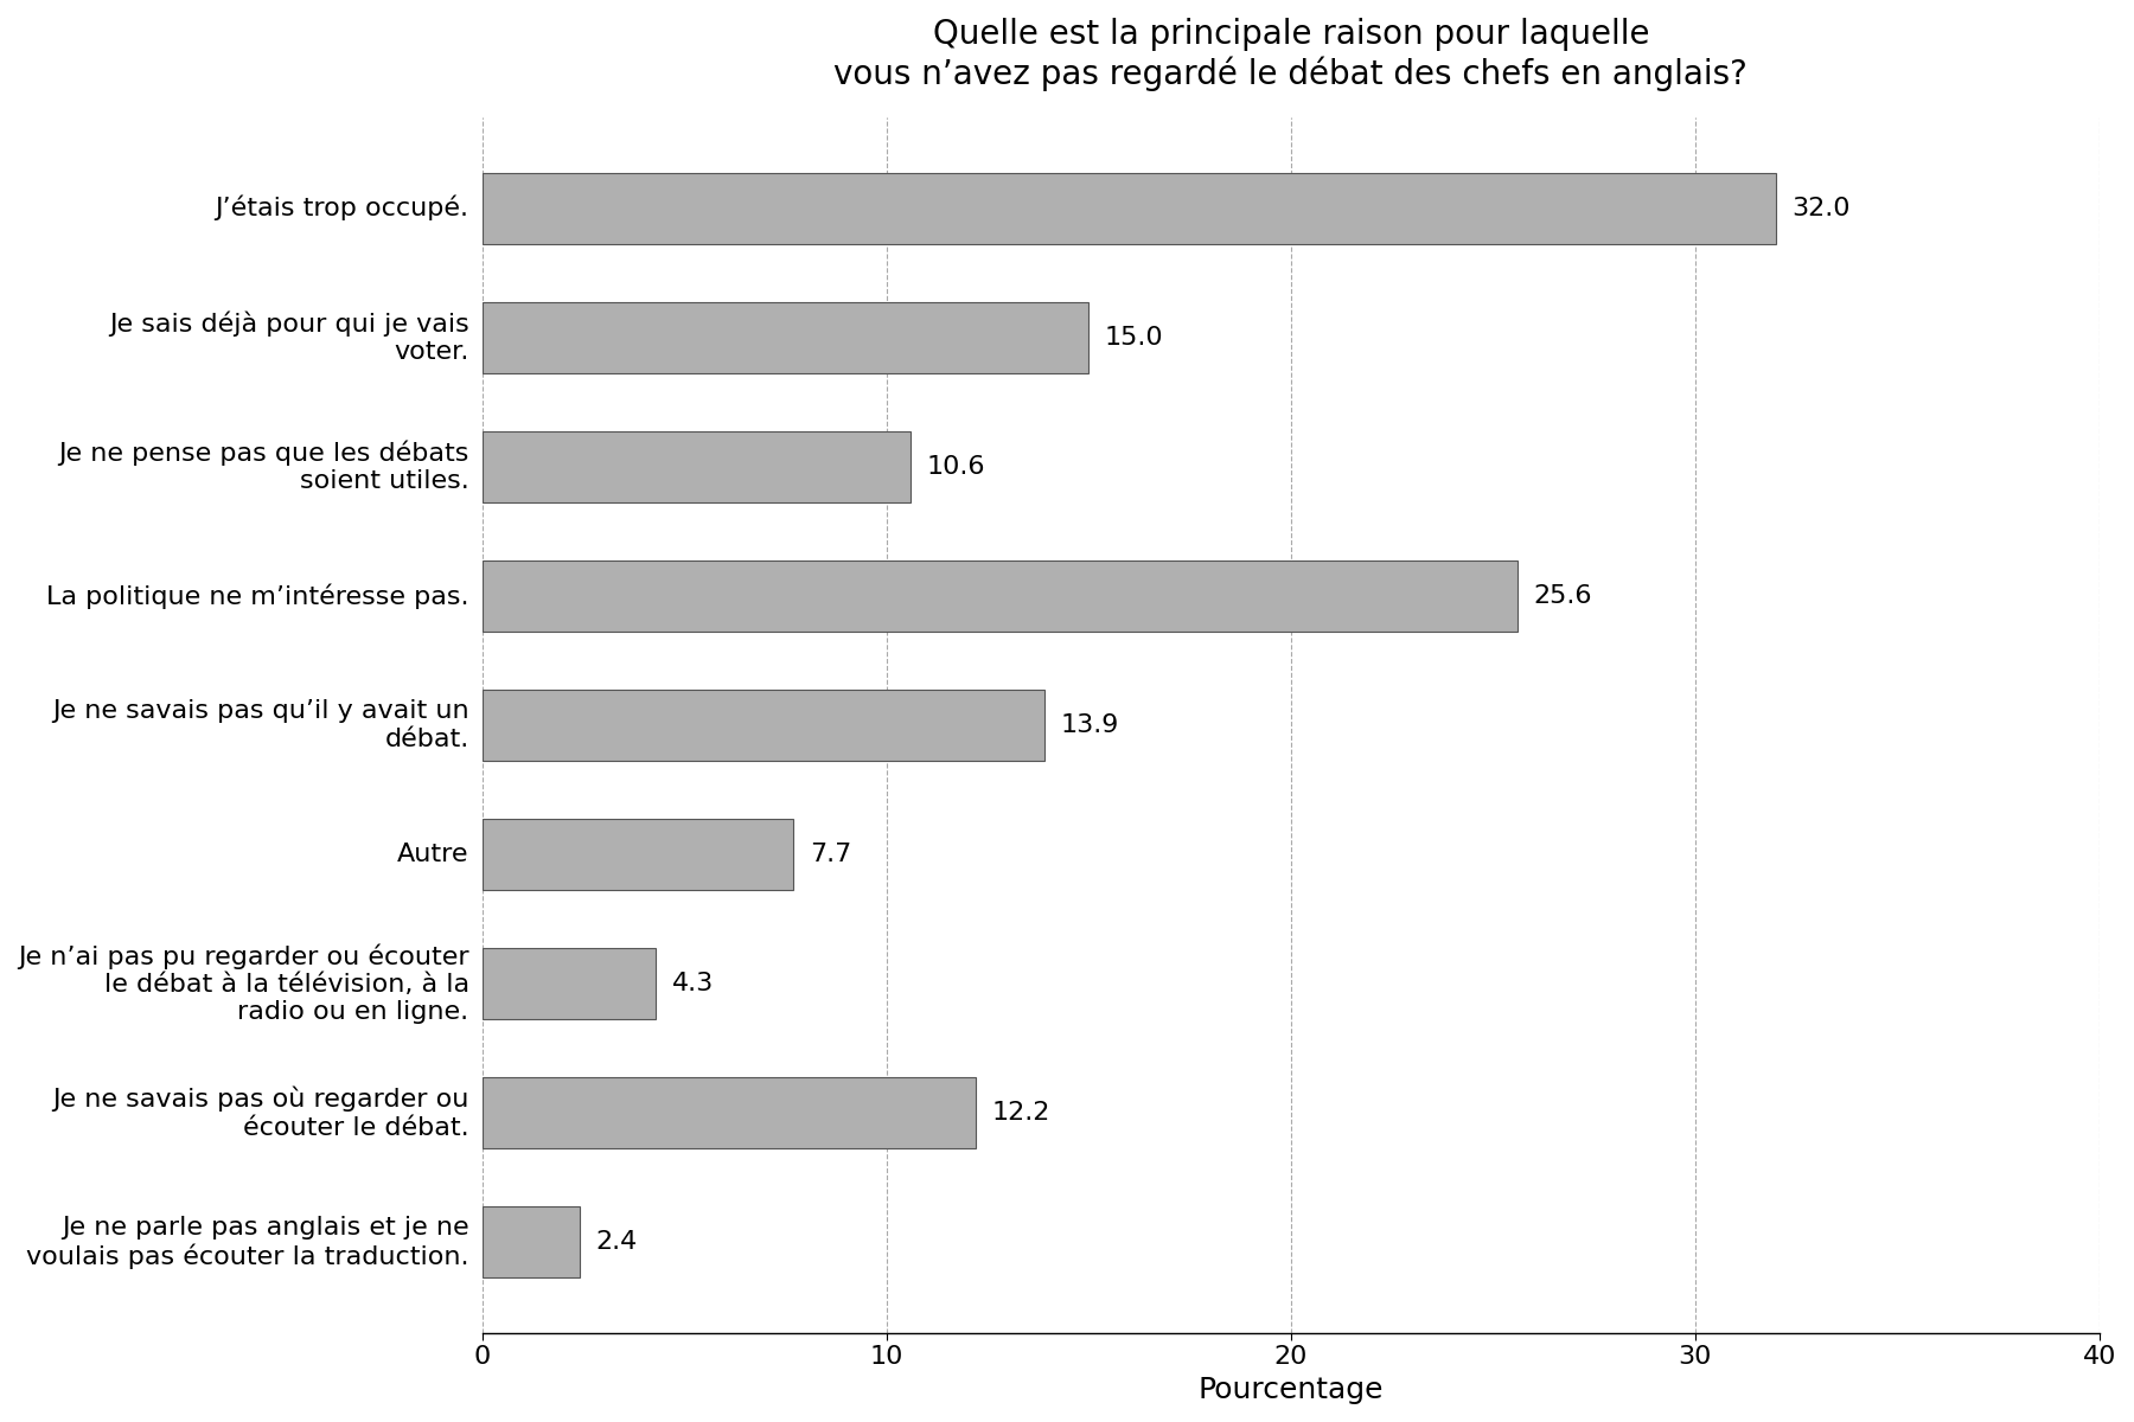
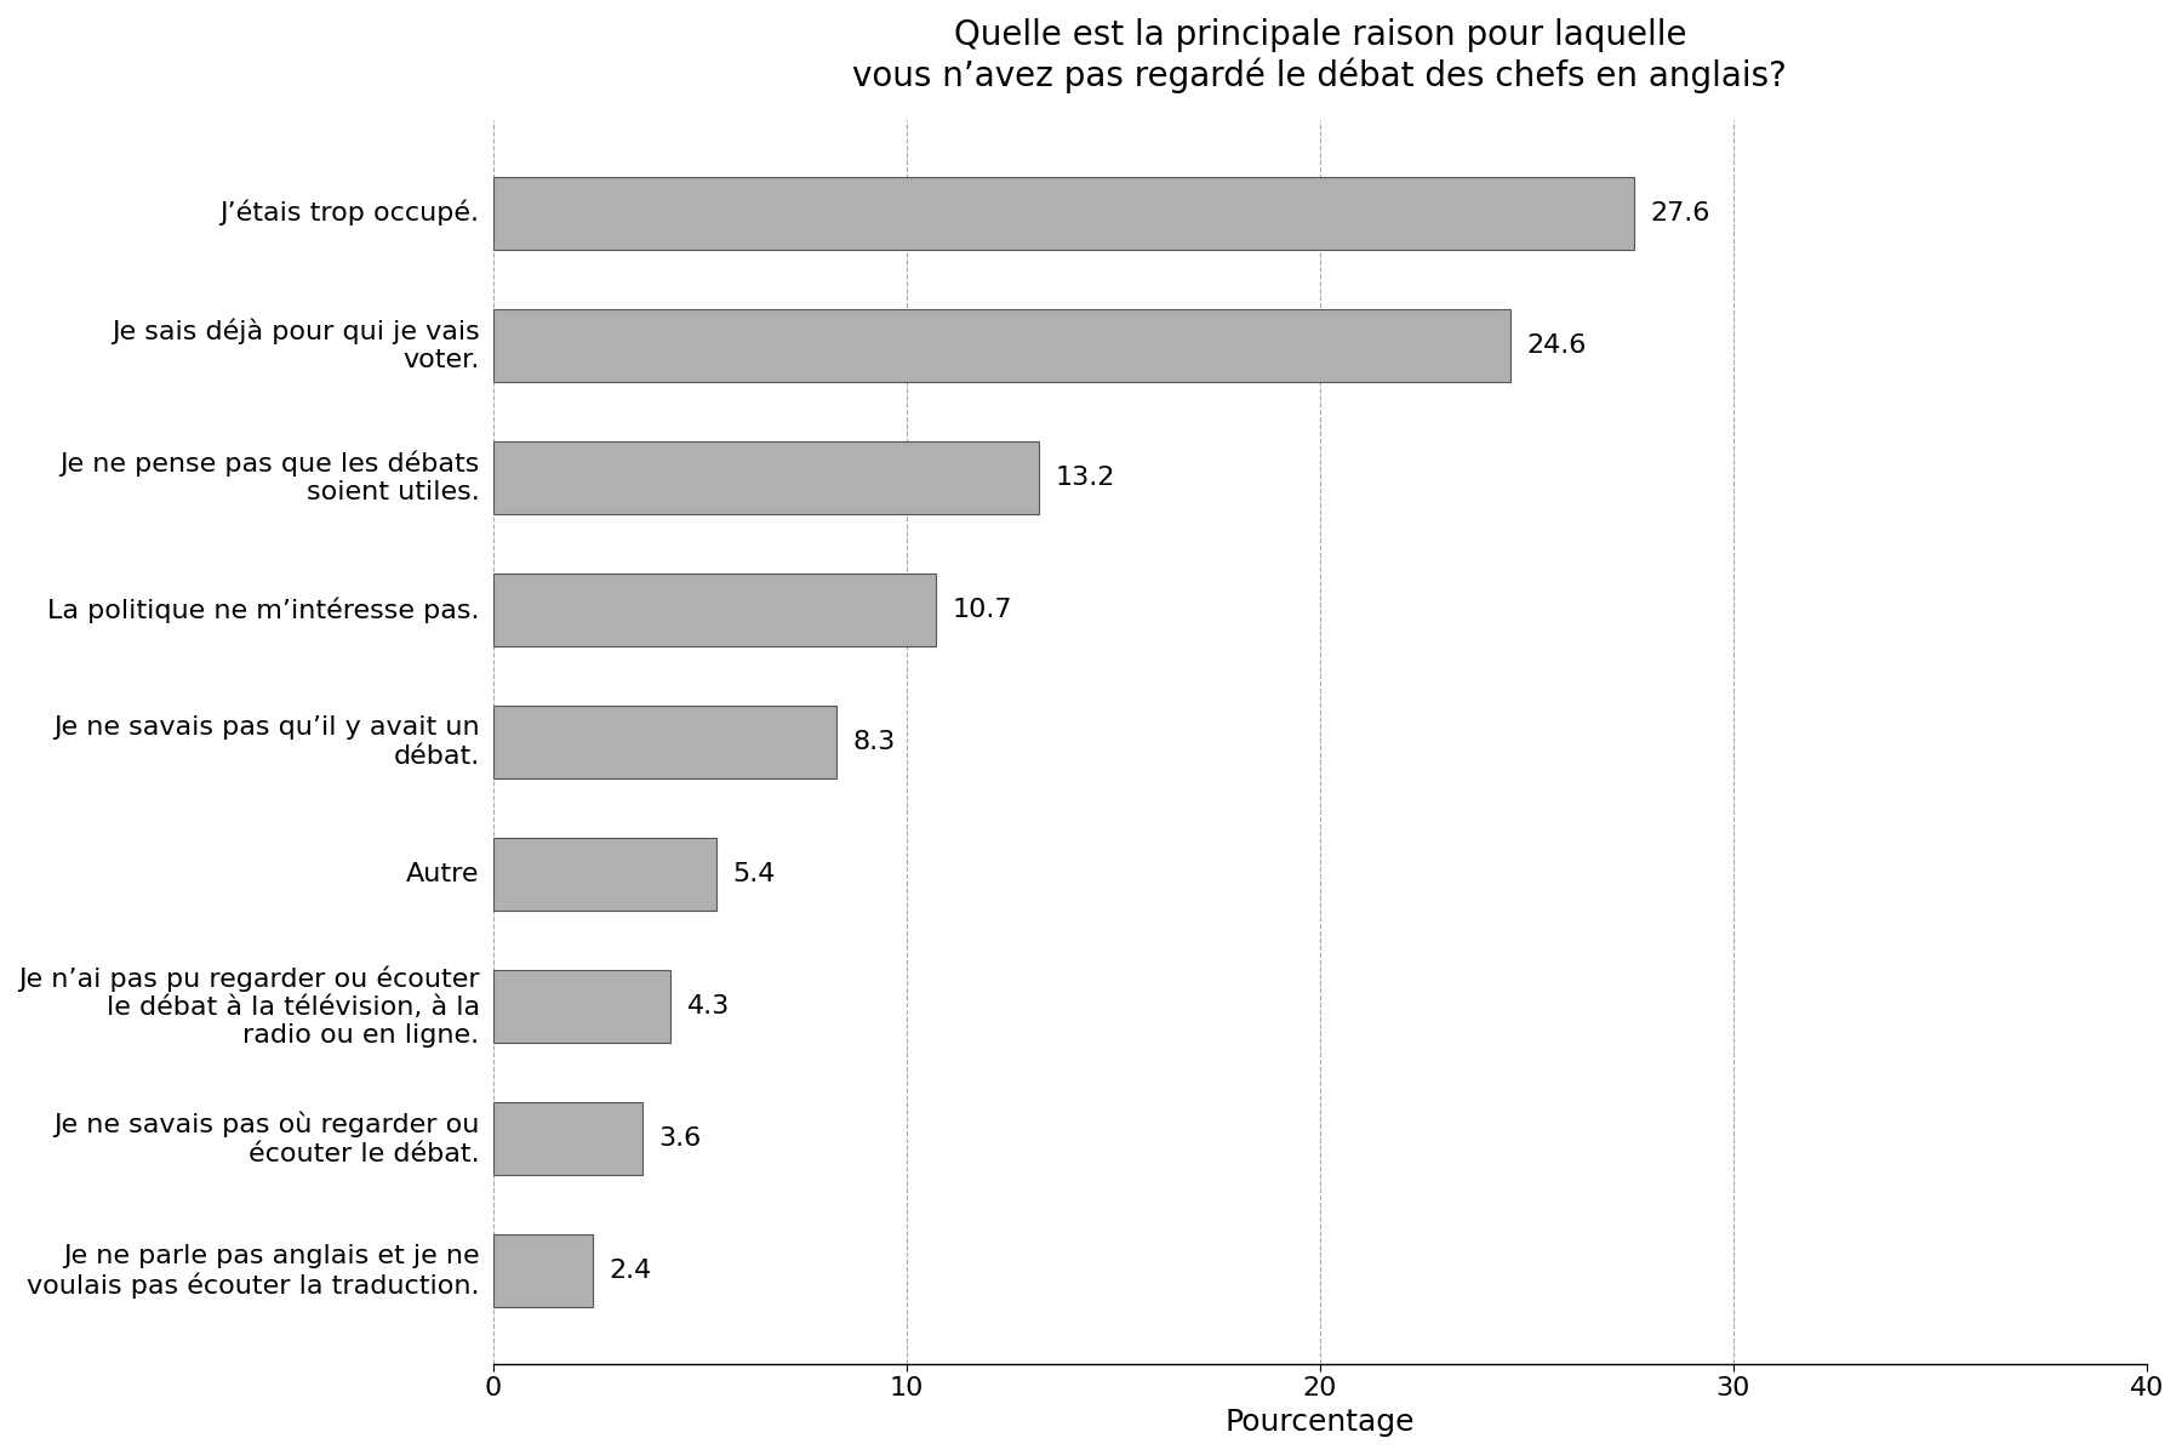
J’étais trop occupé.: 32.0 -> 27.6
Je sais déjà pour qui je vais voter.: 15.0 -> 24.6
Je ne pense pas que les débats soient utiles.: 10.6 -> 13.2
La politique ne m’intéresse pas.: 25.6 -> 10.7
Je ne savais pas qu’il y avait un débat.: 13.9 -> 8.3
Autre: 7.7 -> 5.4
Je ne savais pas où regarder ou écouter le débat.: 12.2 -> 3.6
